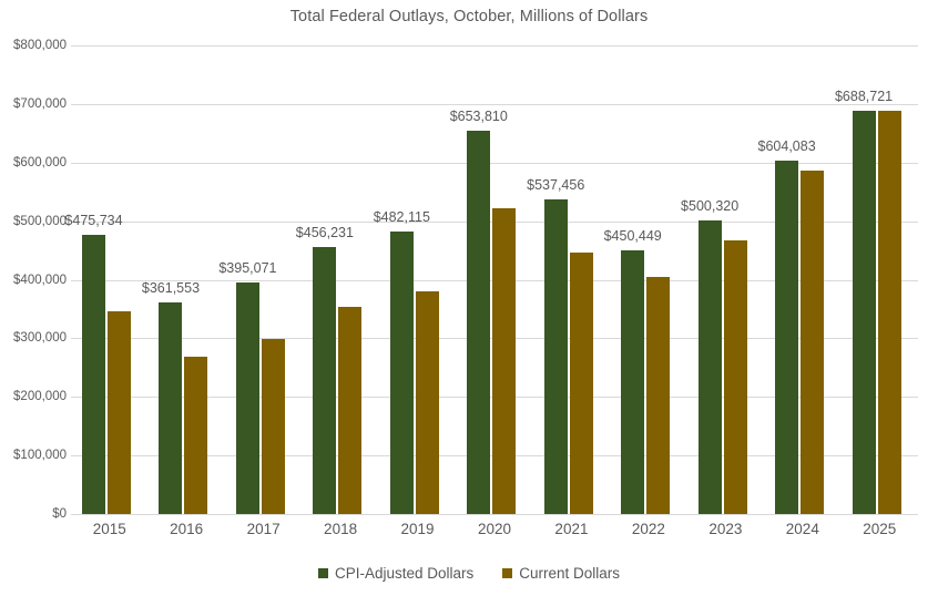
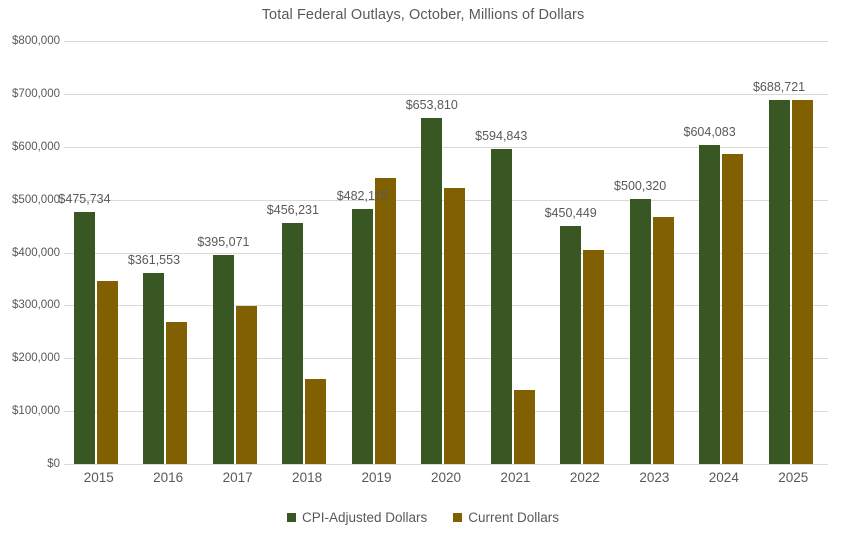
Current Dollars/2018: $350000 -> $160000
Current Dollars/2019: $380000 -> $540000
CPI-Adjusted Dollars/2021: $537,456 -> $594,843
Current Dollars/2021: $450000 -> $140000
